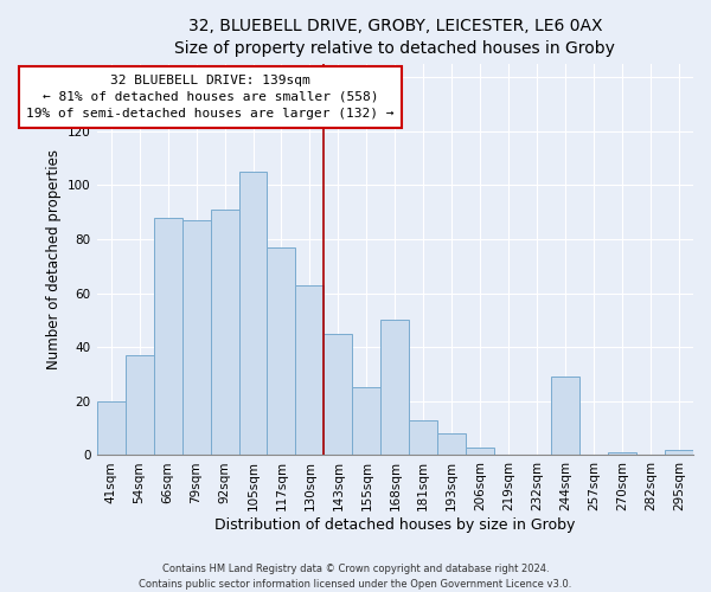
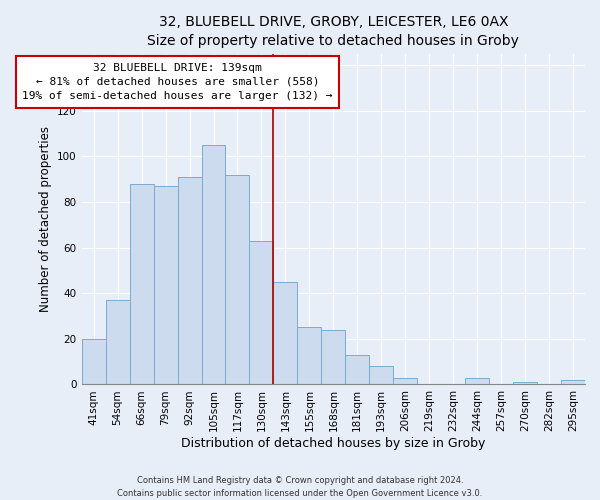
117sqm: 77 -> 92
168sqm: 50 -> 24
244sqm: 29 -> 3
